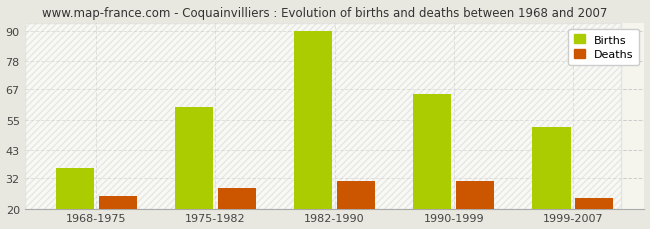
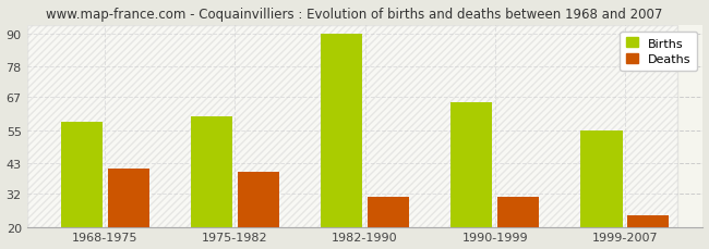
Births/1968-1975: 36 -> 58
Deaths/1968-1975: 25 -> 41
Deaths/1975-1982: 28 -> 40
Births/1999-2007: 52 -> 55
